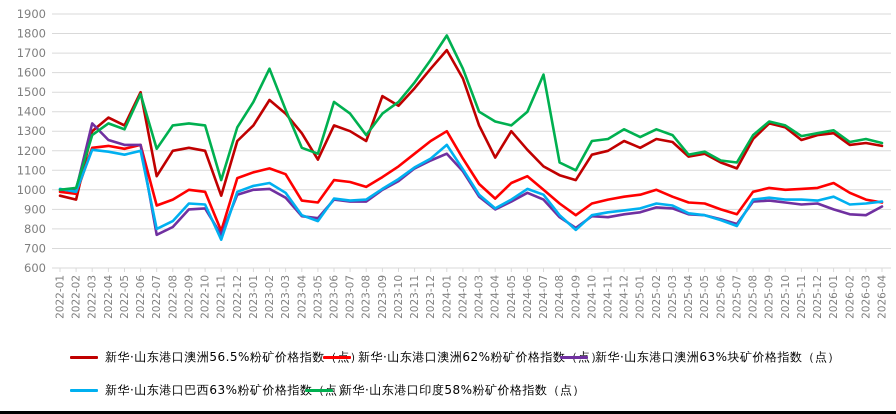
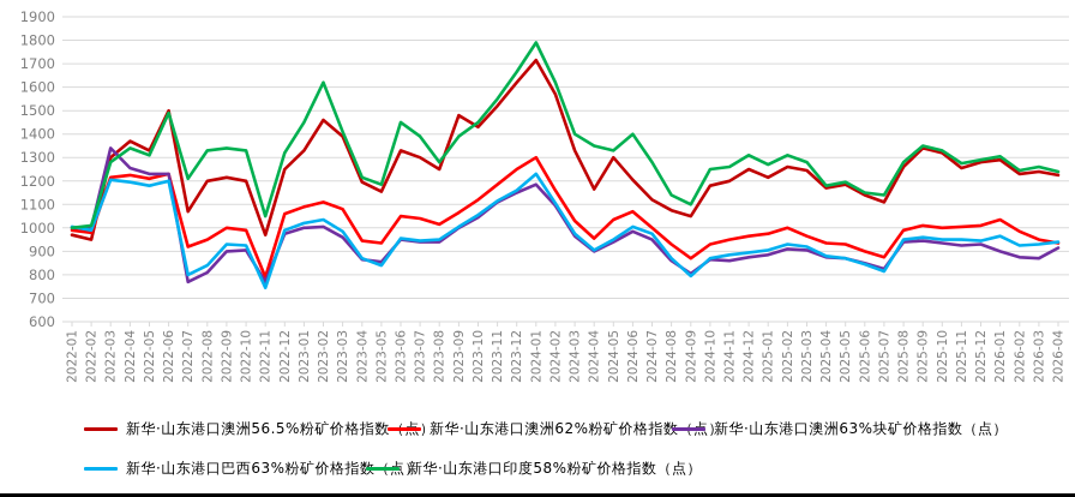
新华·山东港口澳洲56.5%粉矿价格指数（点）/2023-04: 1290 -> 1200
新华·山东港口印度58%粉矿价格指数（点）/2024-07: 1590 -> 1280
